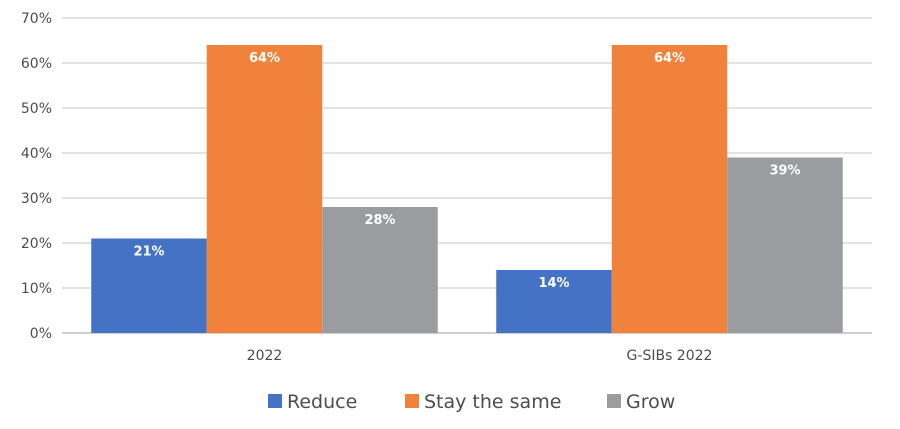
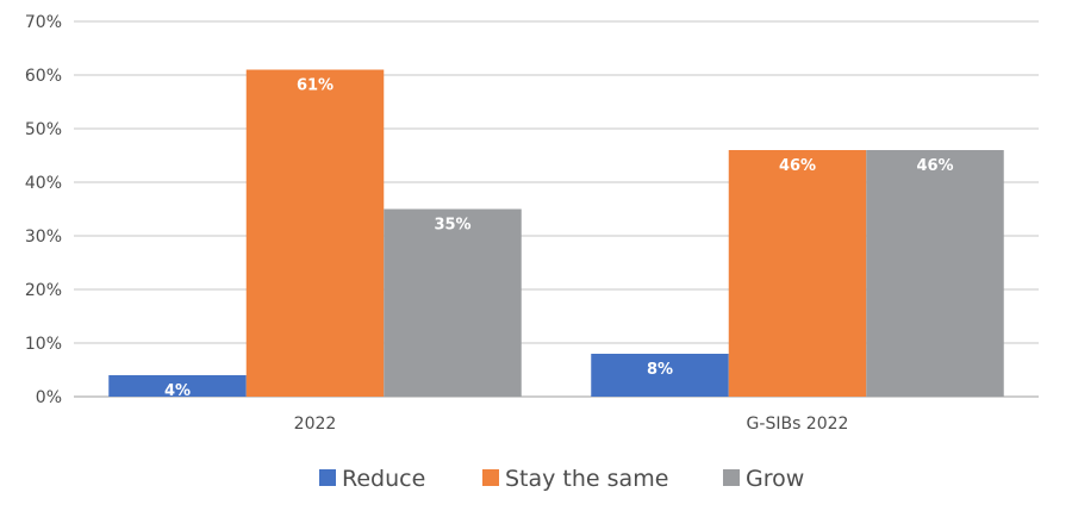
Reduce/2022: 21% -> 4%
Stay the same/2022: 64% -> 61%
Grow/2022: 28% -> 35%
Reduce/G-SIBs 2022: 14% -> 8%
Stay the same/G-SIBs 2022: 64% -> 46%
Grow/G-SIBs 2022: 39% -> 46%
